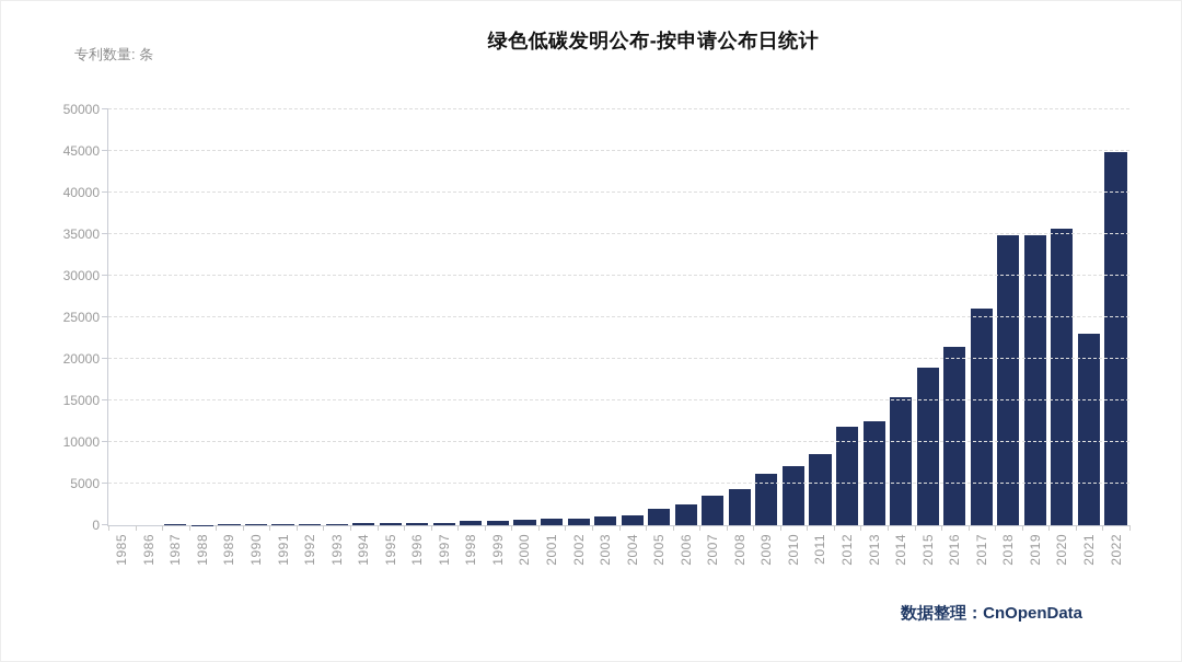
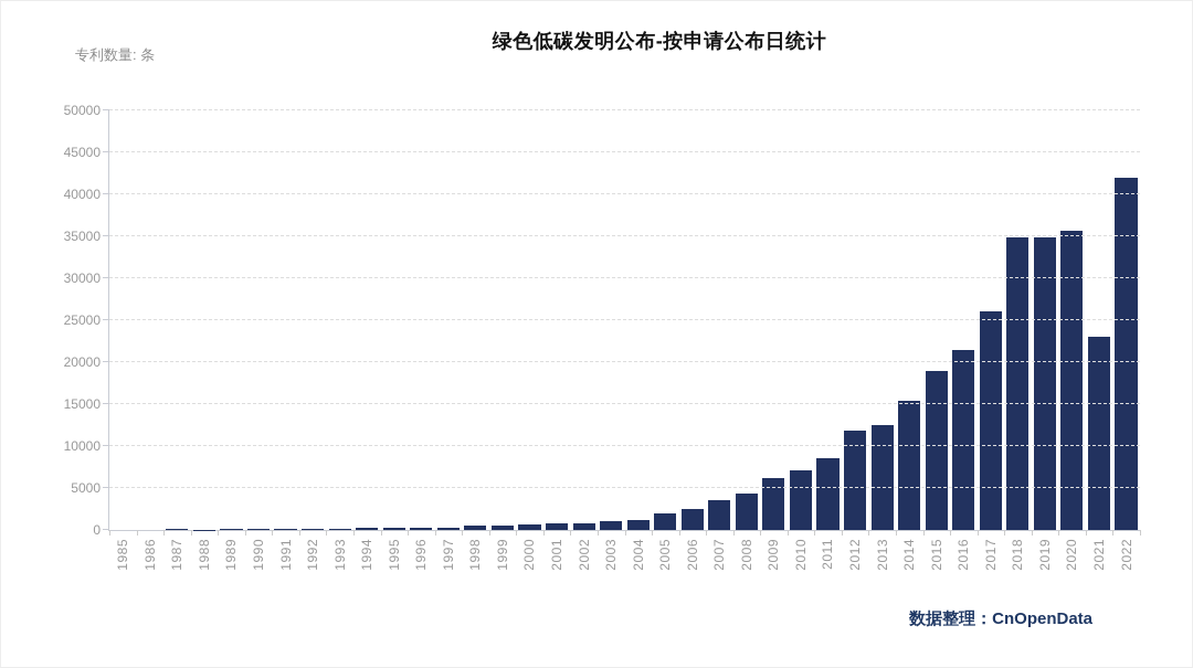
2022: 45000 -> 42000
